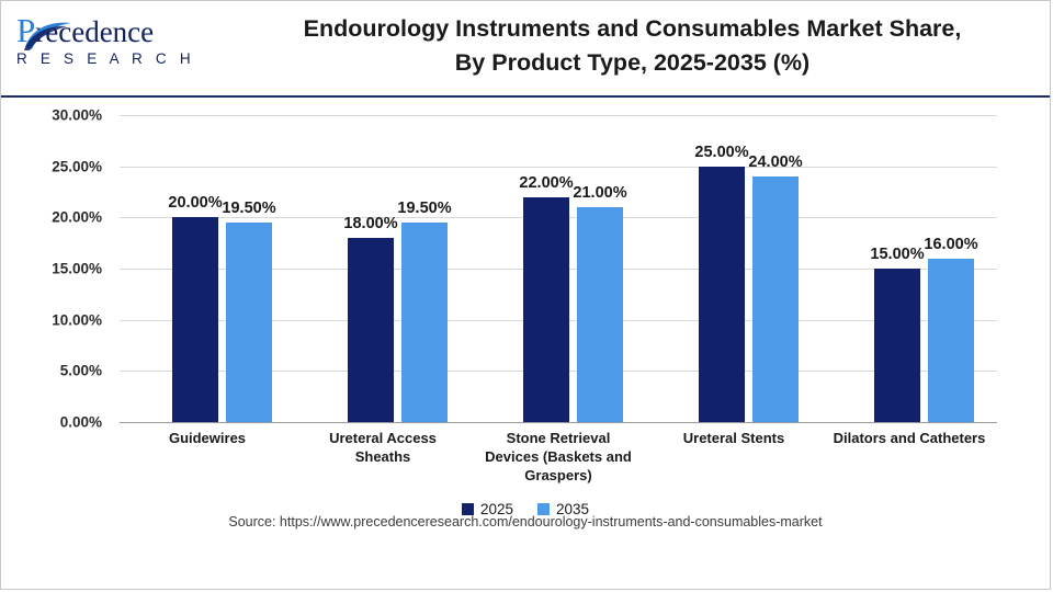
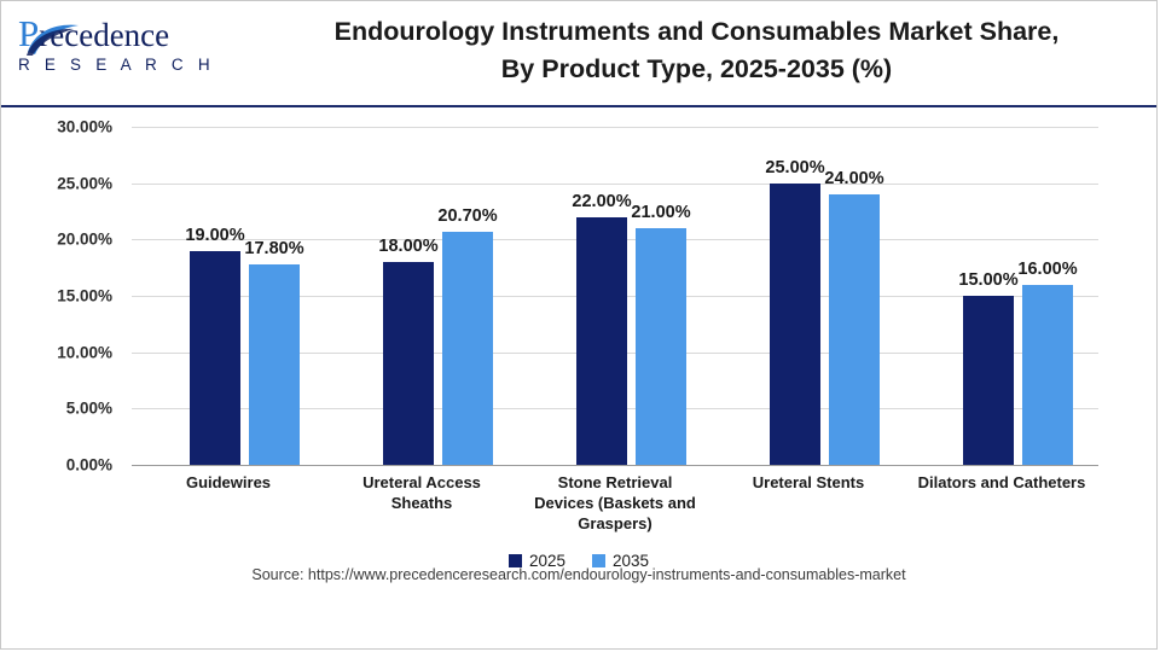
2025/Guidewires: 20.00% -> 19.00%
2035/Guidewires: 19.50% -> 17.80%
2035/Ureteral Access Sheaths: 19.50% -> 20.70%
